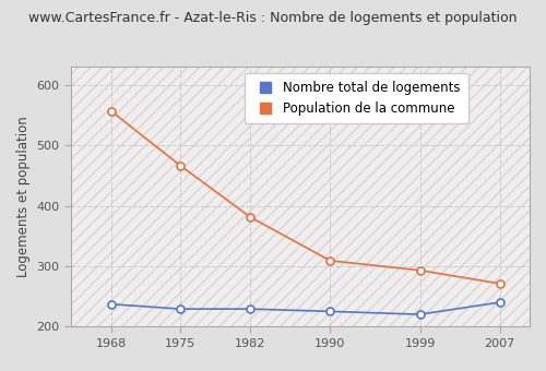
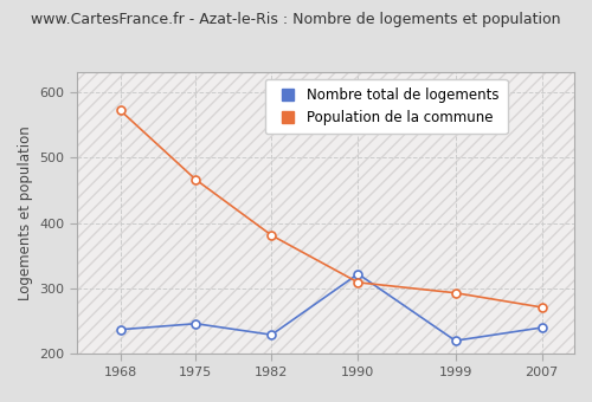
Population de la commune/1968: 557 -> 572
Nombre total de logements/1975: 229 -> 246
Nombre total de logements/1990: 225 -> 322
